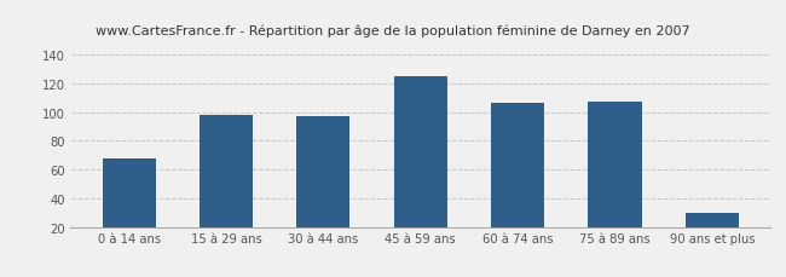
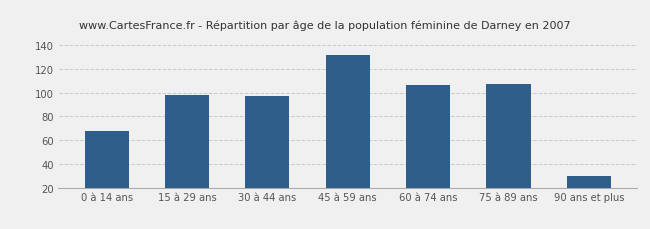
45 à 59 ans: 125 -> 132
